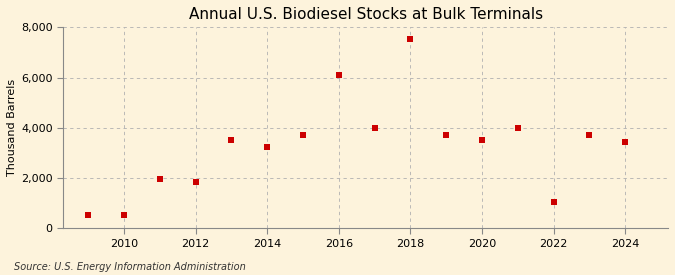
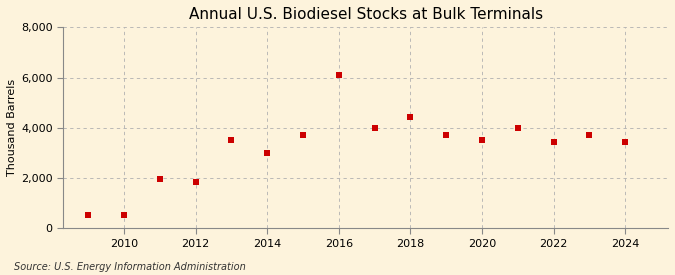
2014: 3,250 -> 3,000
2018: 7,550 -> 4,450
2022: 1,050 -> 3,450
